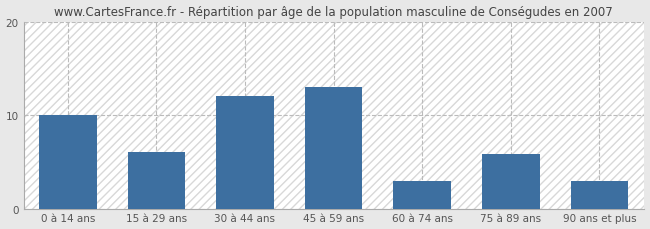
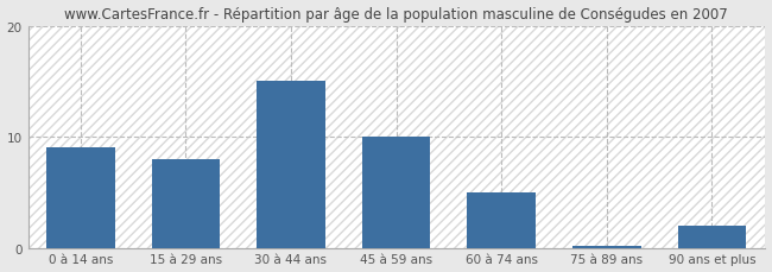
0 à 14 ans: 10.0 -> 9.0
15 à 29 ans: 6.0 -> 8.0
30 à 44 ans: 12.0 -> 15.0
45 à 59 ans: 13.0 -> 10.0
60 à 74 ans: 3.0 -> 5.0
75 à 89 ans: 5.8 -> 0.2
90 ans et plus: 3.0 -> 2.0
